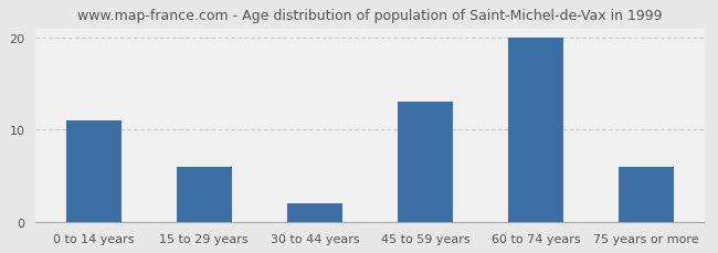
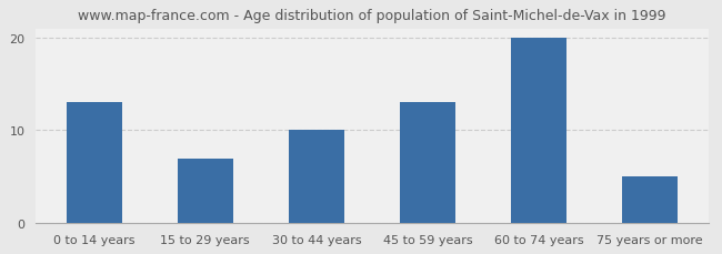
0 to 14 years: 11 -> 13
15 to 29 years: 6 -> 7
30 to 44 years: 2 -> 10
75 years or more: 6 -> 5
